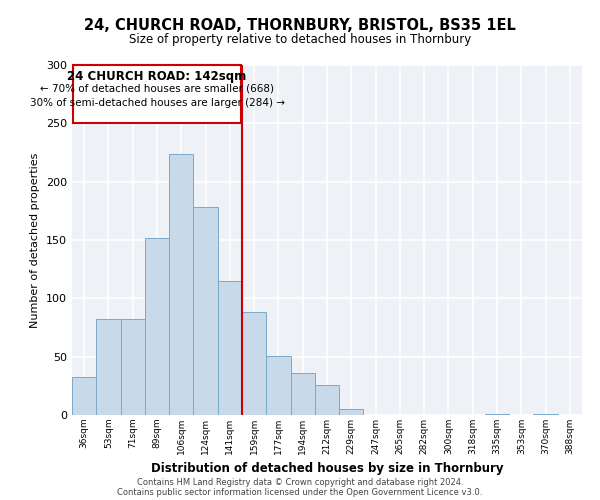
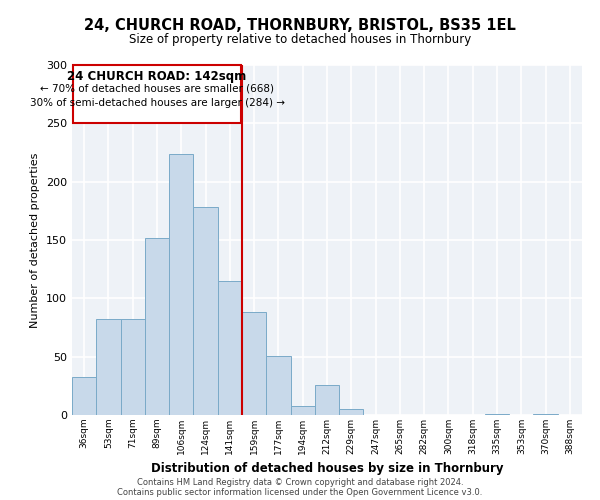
194sqm: 36 -> 8
